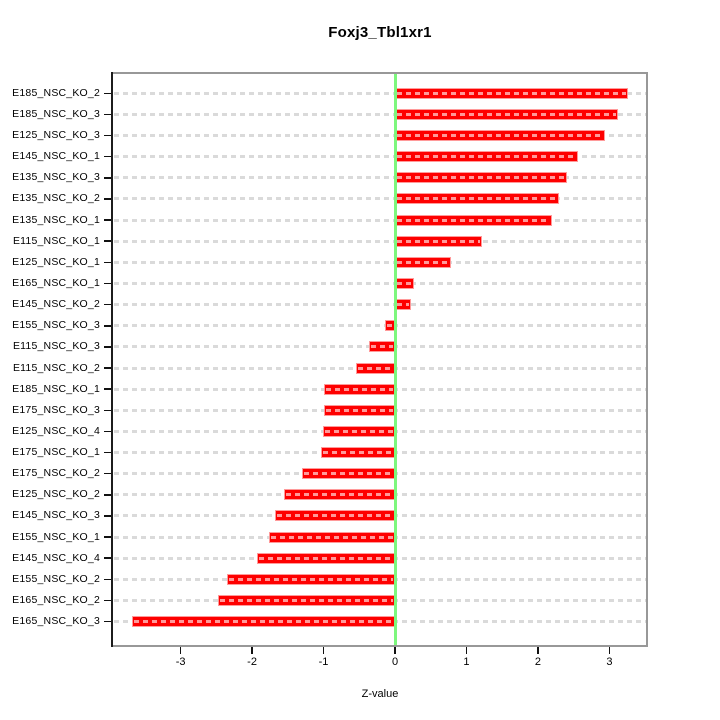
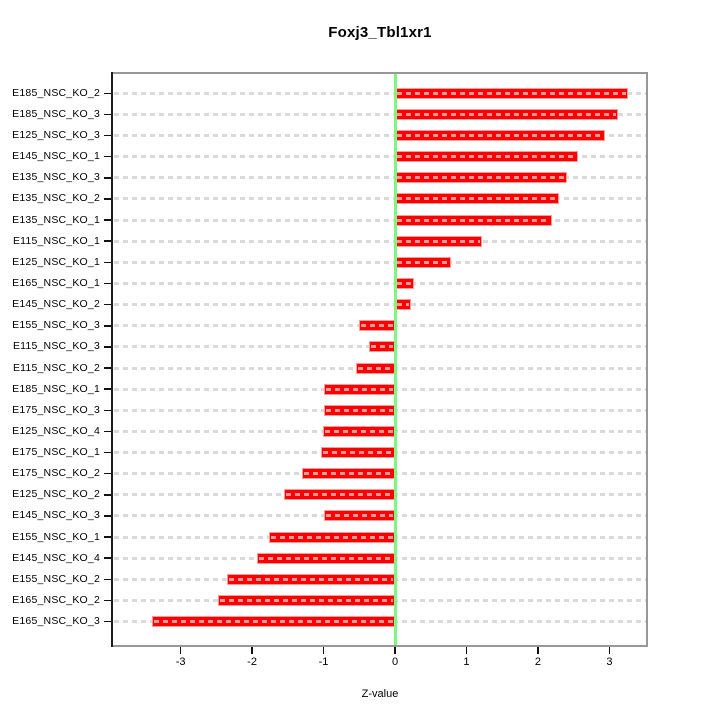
E155_NSC_KO_3: -0.1 -> -0.5
E145_NSC_KO_3: -1.7 -> -1.0
E165_NSC_KO_3: -3.7 -> -3.4
